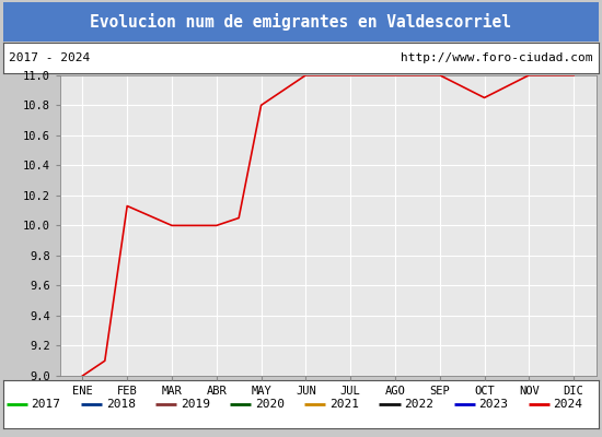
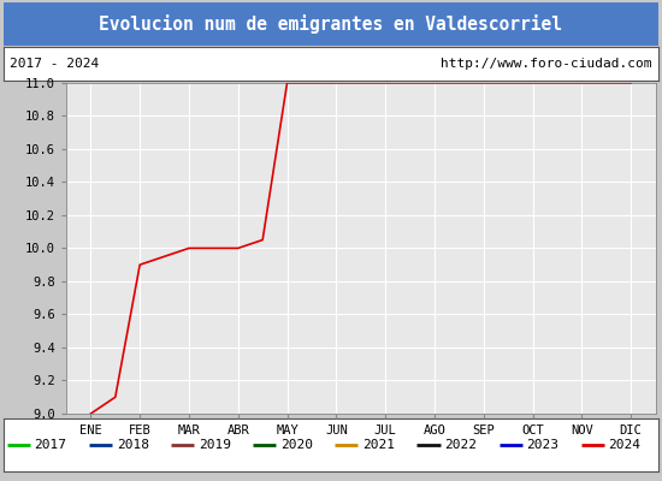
FEB: 10.13 -> 9.90
MAY: 10.80 -> 11.00
OCT: 10.85 -> 11.00
